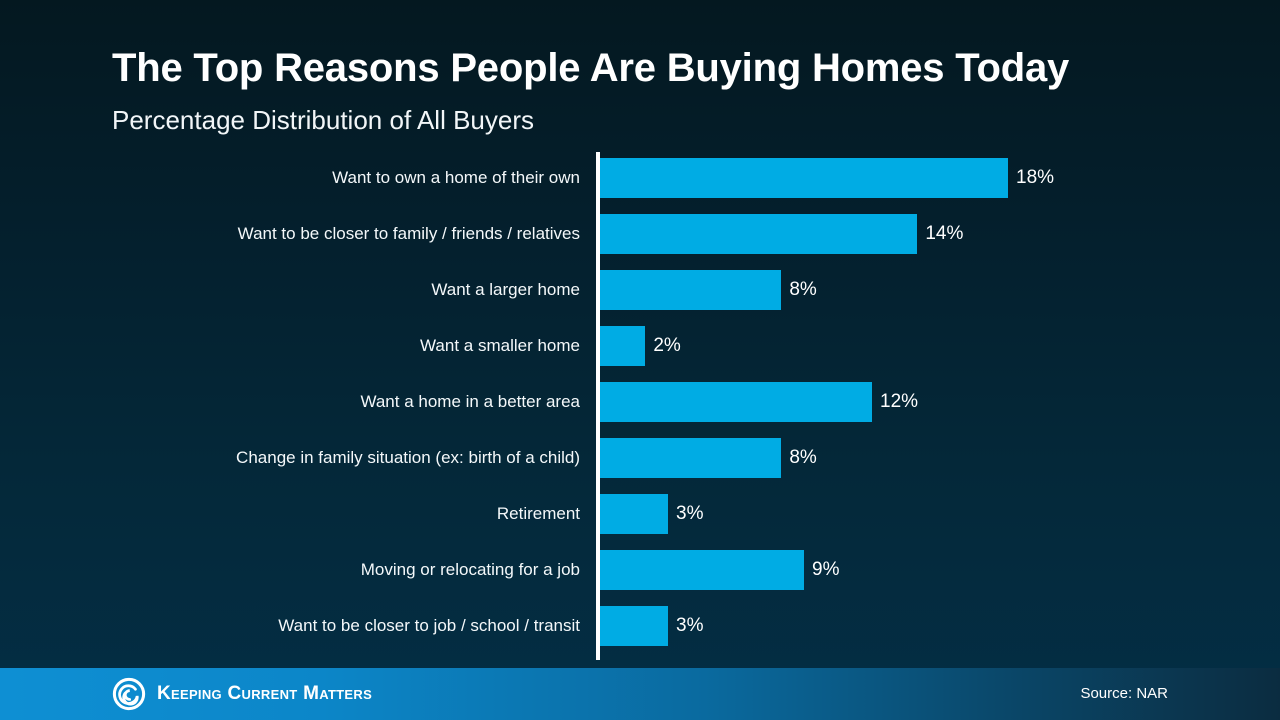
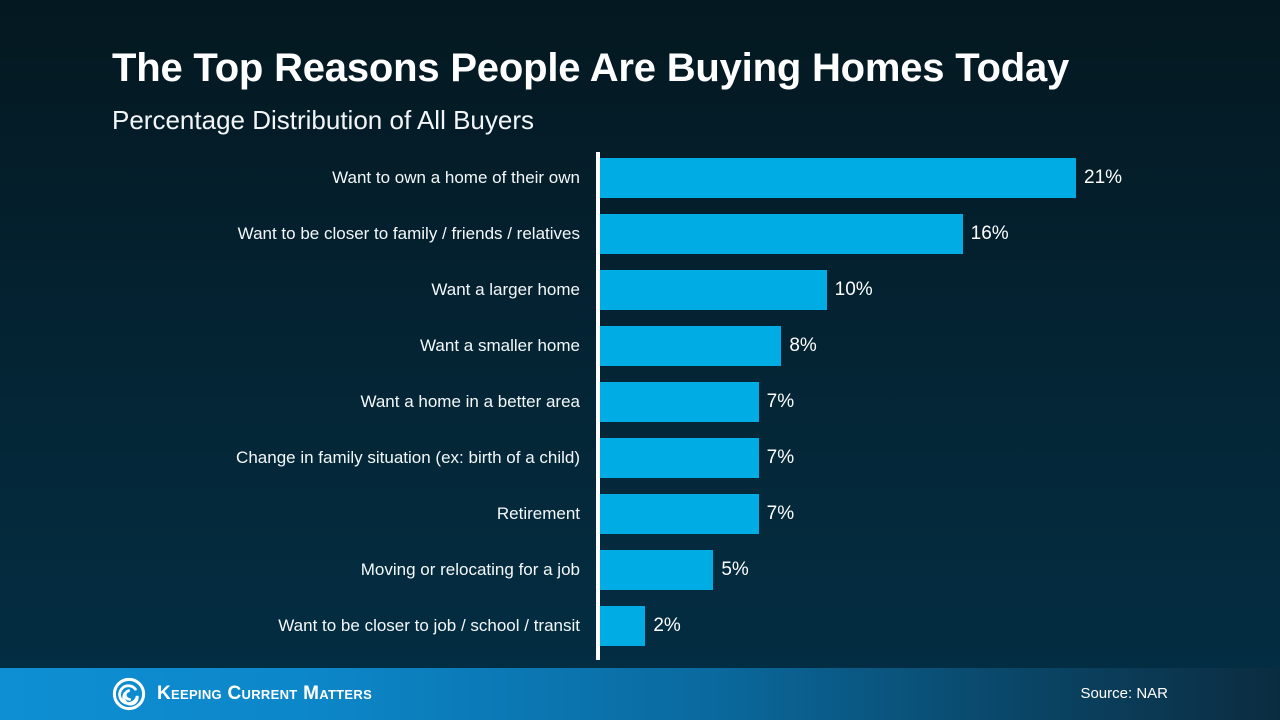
Want to own a home of their own: 18% -> 21%
Want to be closer to family / friends / relatives: 14% -> 16%
Want a larger home: 8% -> 10%
Want a smaller home: 2% -> 8%
Want a home in a better area: 12% -> 7%
Change in family situation (ex: birth of a child): 8% -> 7%
Retirement: 3% -> 7%
Moving or relocating for a job: 9% -> 5%
Want to be closer to job / school / transit: 3% -> 2%
